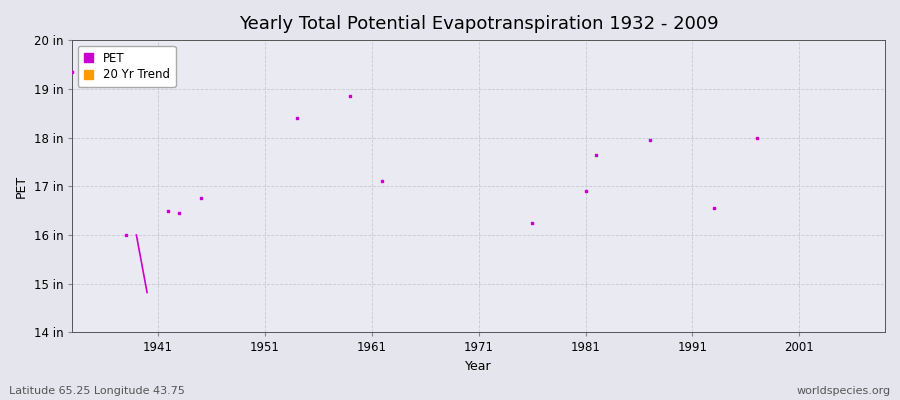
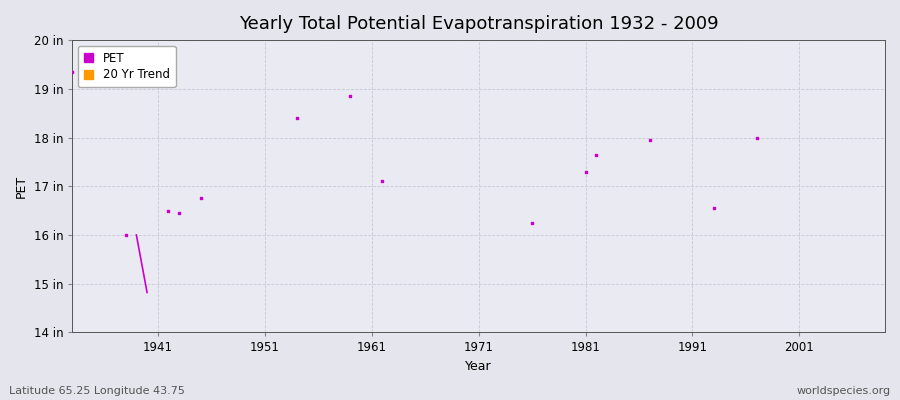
1981: 16.90 in -> 17.30 in
